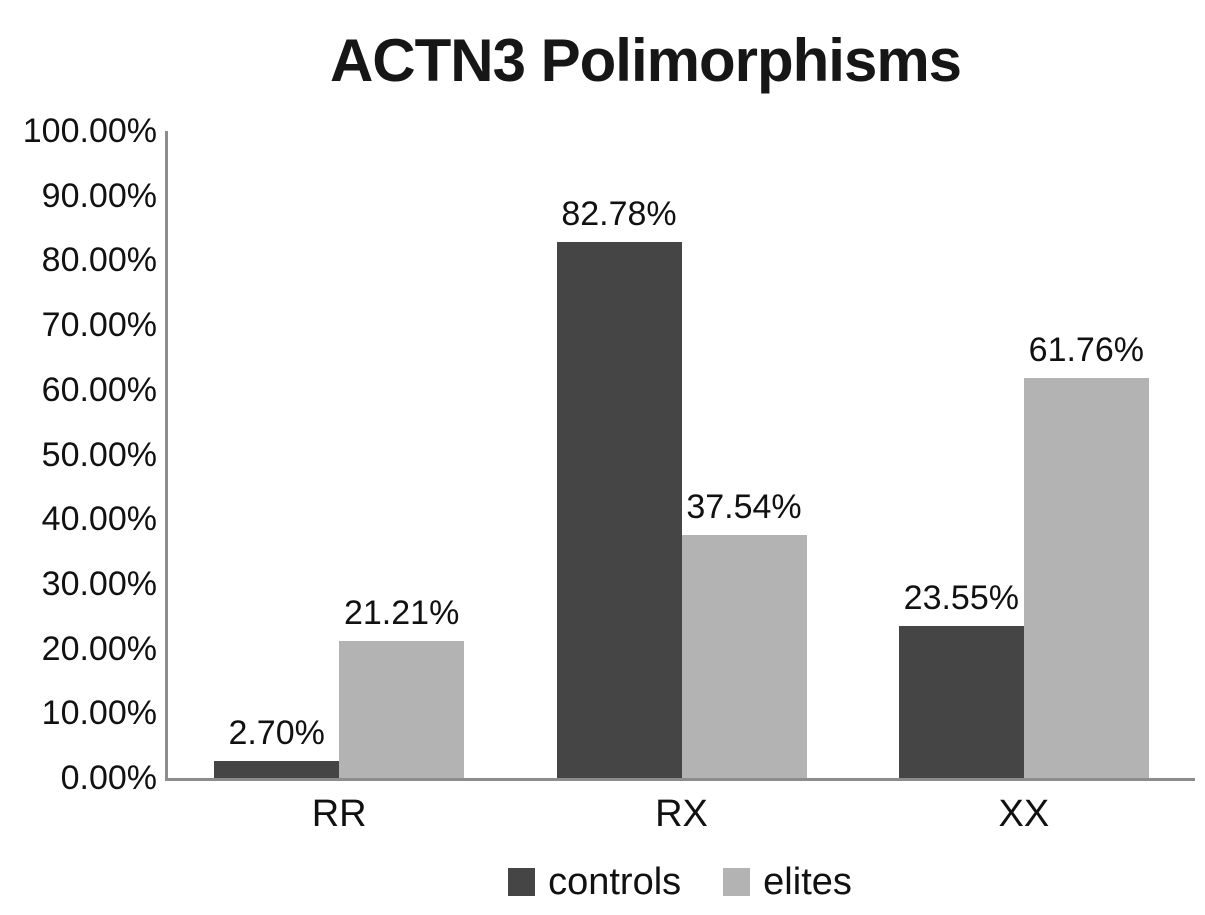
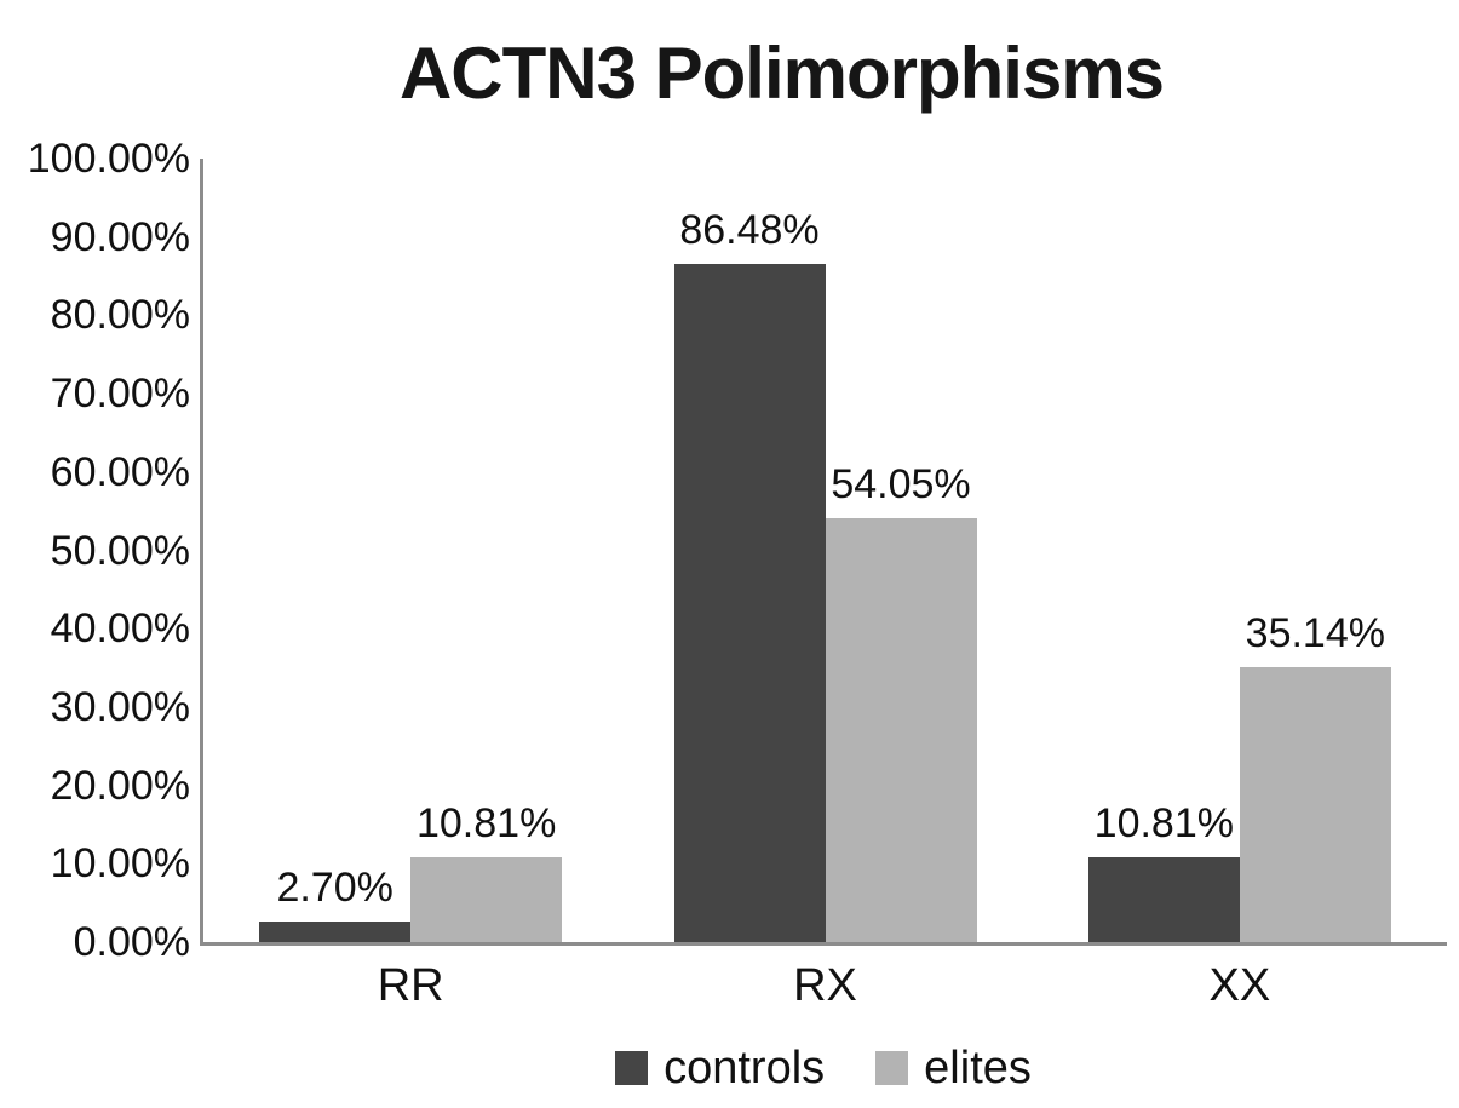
elites/RR: 21.21% -> 10.81%
controls/RX: 82.78% -> 86.48%
elites/RX: 37.54% -> 54.05%
controls/XX: 23.55% -> 10.81%
elites/XX: 61.76% -> 35.14%
